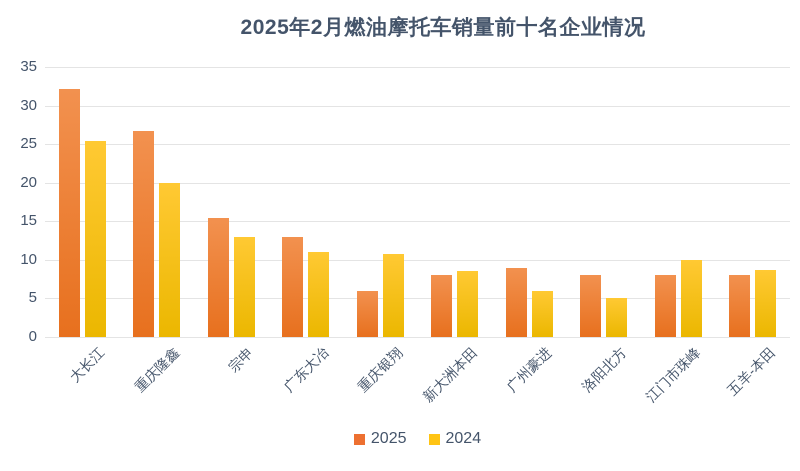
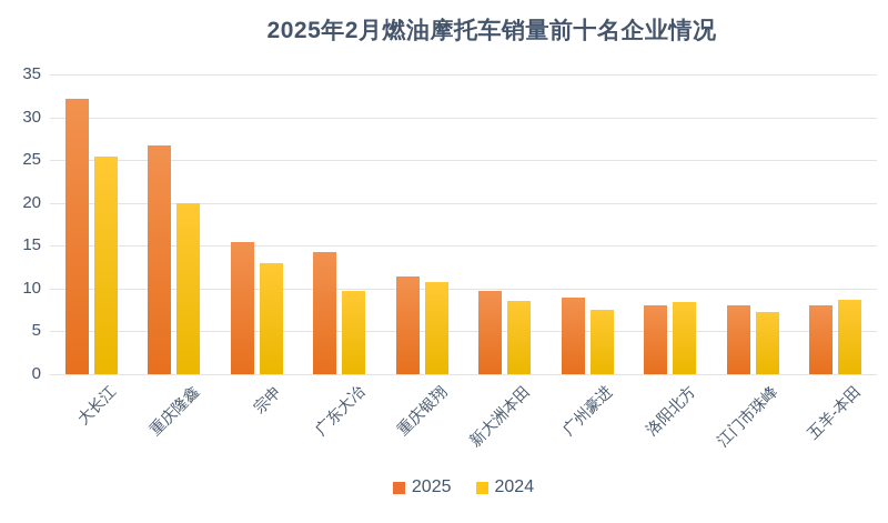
2025/广东大冶: 13 -> 14
2024/广东大冶: 11 -> 10
2025/重庆银翔: 6 -> 11
2025/新大洲本田: 8 -> 10
2024/广州豪进: 6 -> 8
2024/洛阳北方: 5 -> 8
2024/江门市珠峰: 10 -> 7
